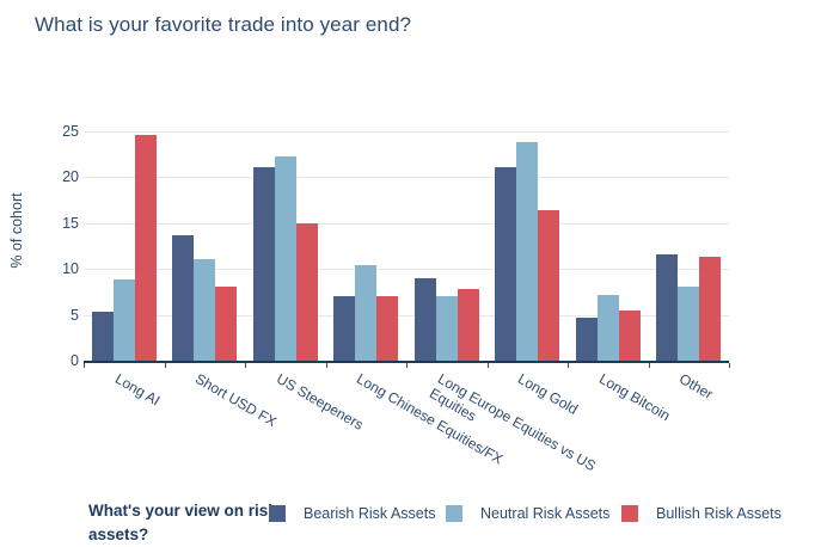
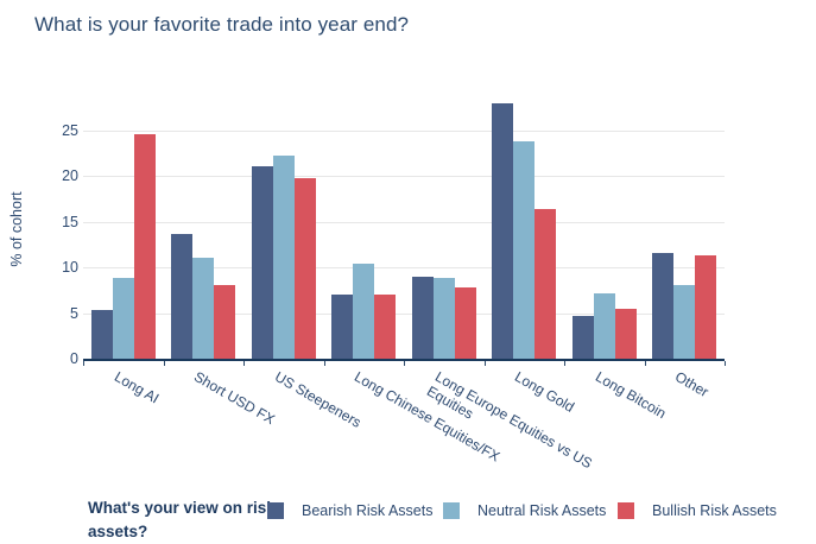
Bullish Risk Assets/US Steepeners: 15 -> 20
Neutral Risk Assets/Long Europe Equities vs US Equities: 7 -> 9
Bearish Risk Assets/Long Gold: 21 -> 28
